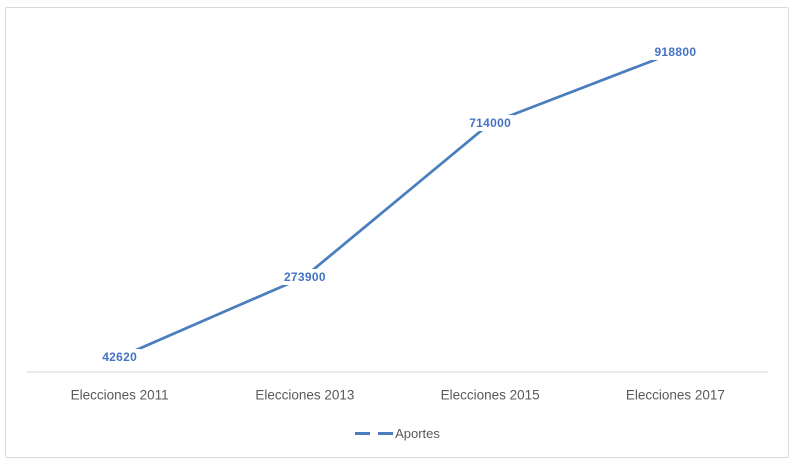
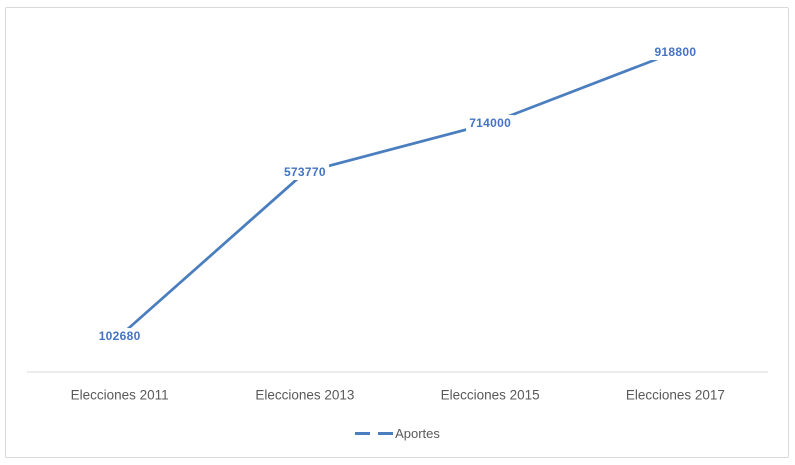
Elecciones 2011: 42620 -> 102680
Elecciones 2013: 273900 -> 573770
